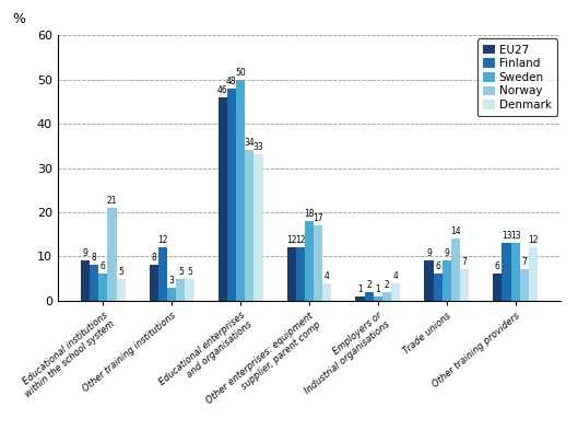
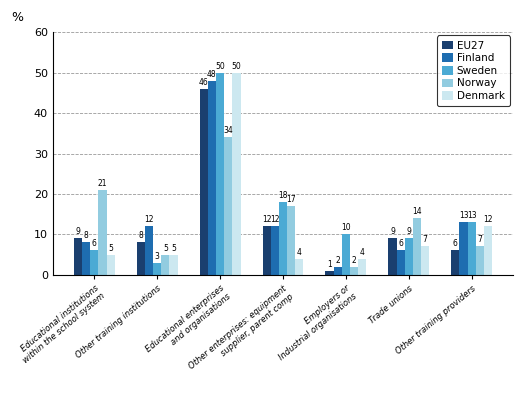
Denmark/Educational enterprises and organisations: 33 -> 50
Sweden/Employers or Industrial organisations: 1 -> 10
